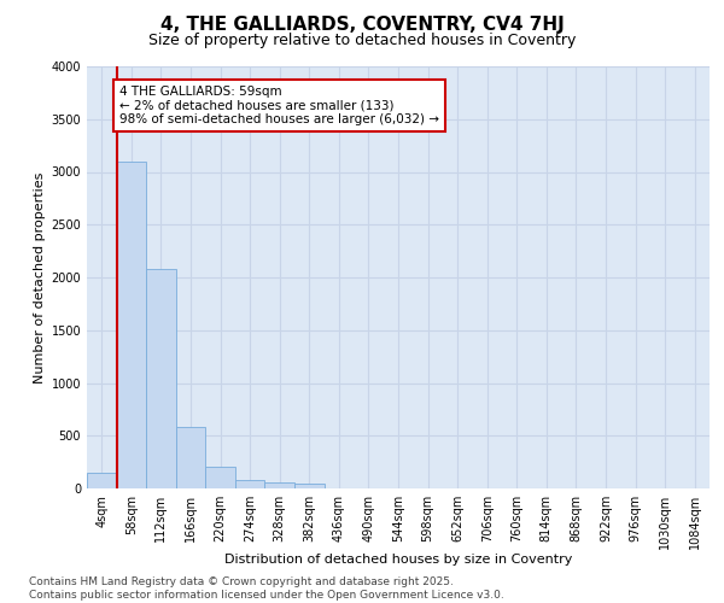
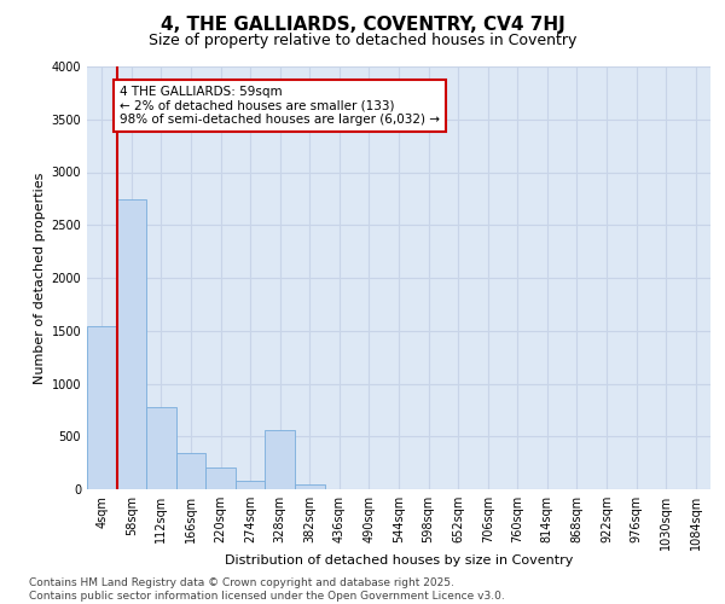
4sqm: 150 -> 1540
58sqm: 3100 -> 2740
112sqm: 2080 -> 780
166sqm: 580 -> 340
328sqm: 60 -> 560
